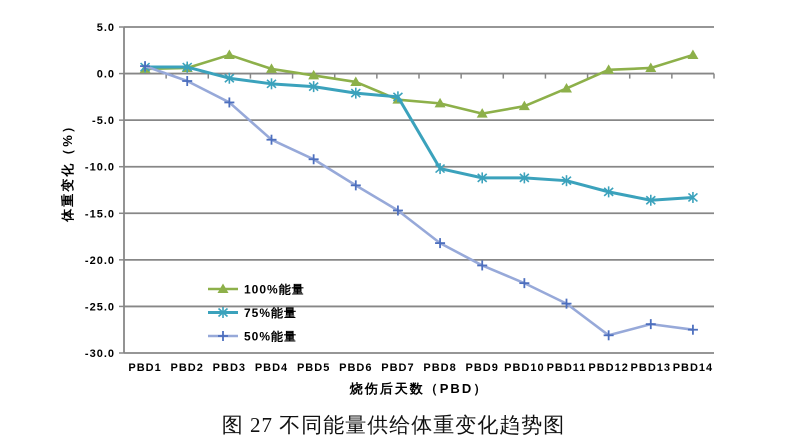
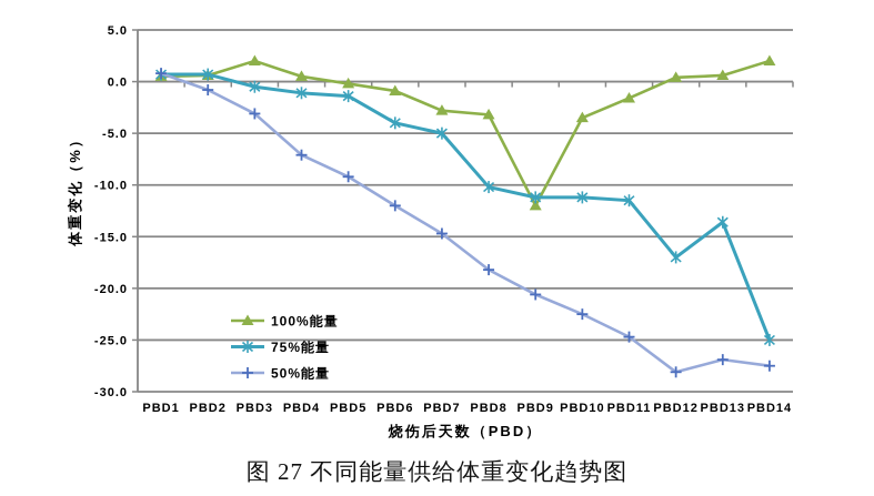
75%能量/PBD6: -2 -> -4
75%能量/PBD7: -2 -> -5
100%能量/PBD9: -4 -> -12
75%能量/PBD12: -13 -> -17
75%能量/PBD14: -13 -> -25
